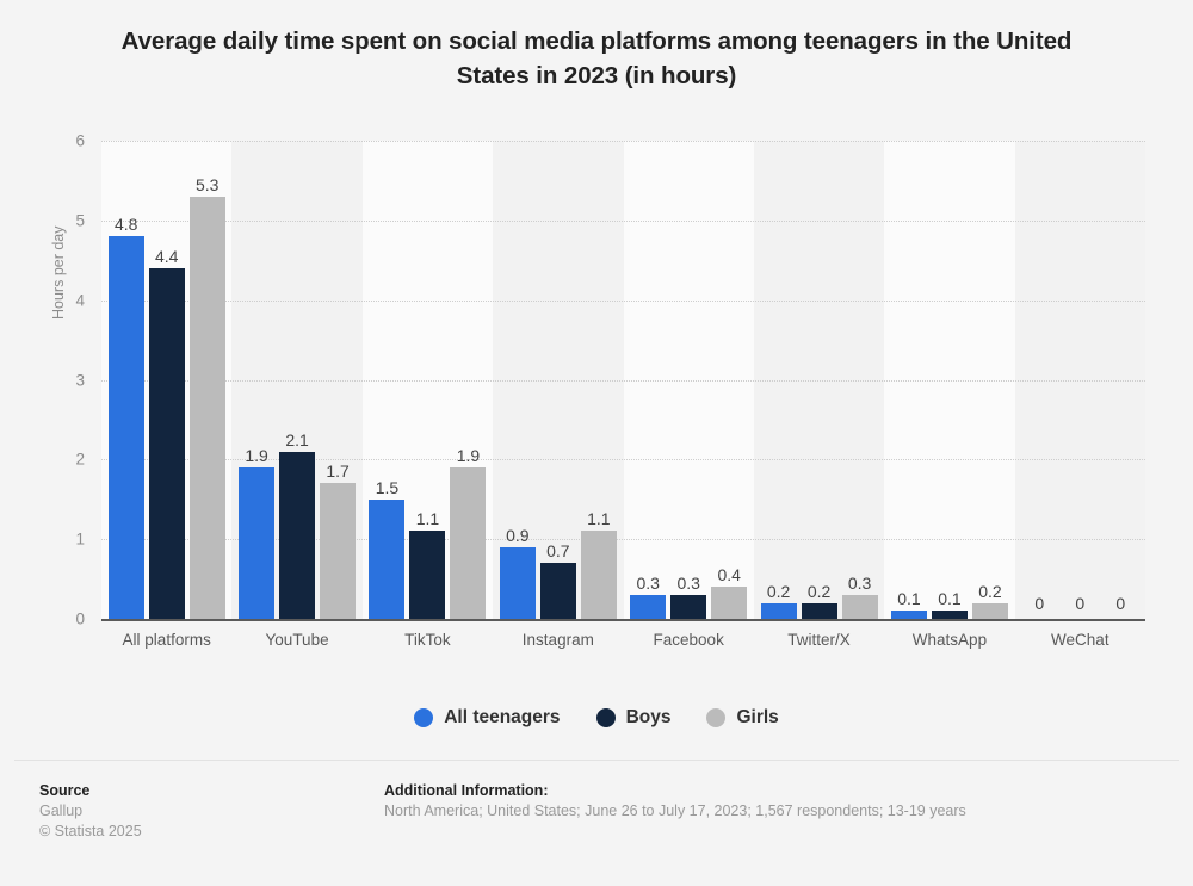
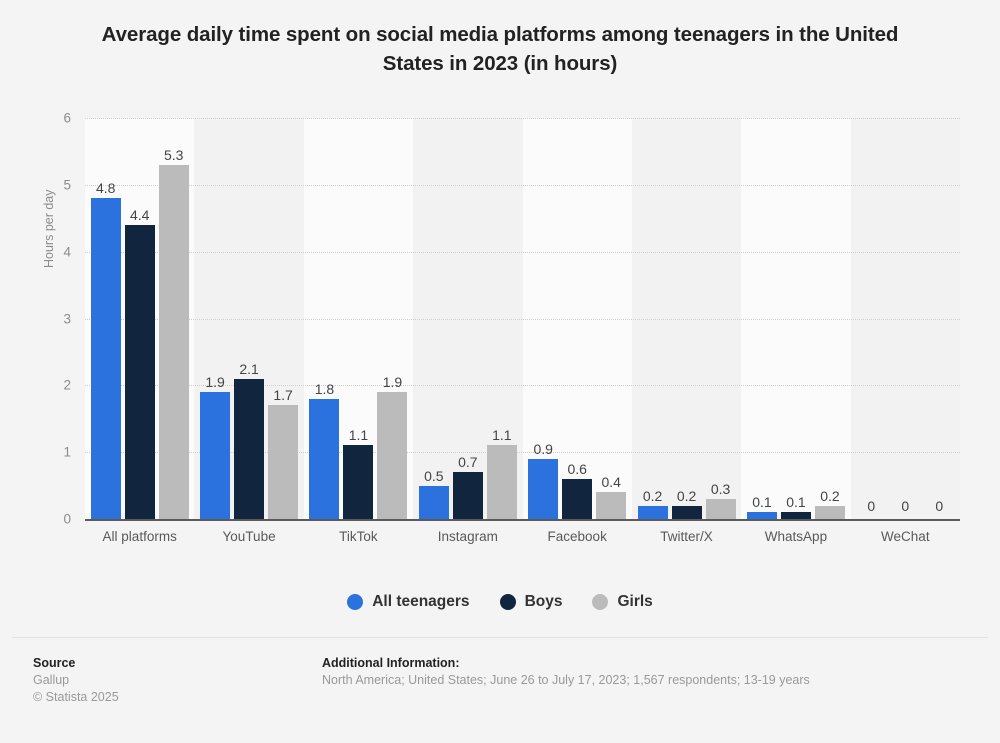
All teenagers/TikTok: 1.5 -> 1.8
All teenagers/Instagram: 0.9 -> 0.5
All teenagers/Facebook: 0.3 -> 0.9
Boys/Facebook: 0.3 -> 0.6
